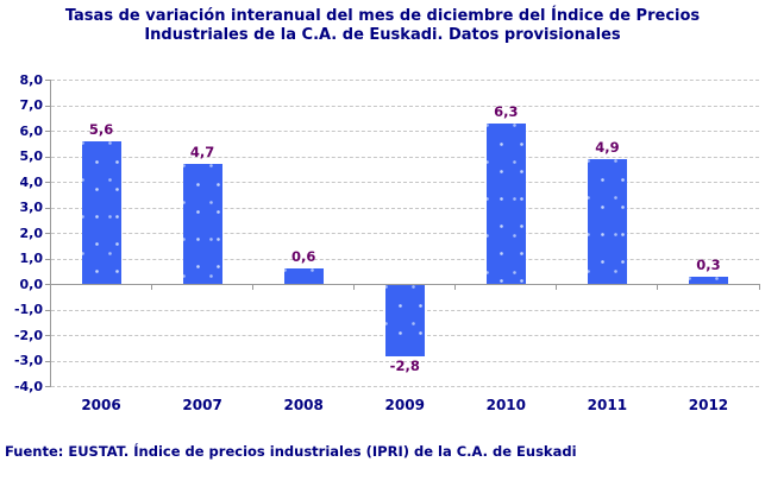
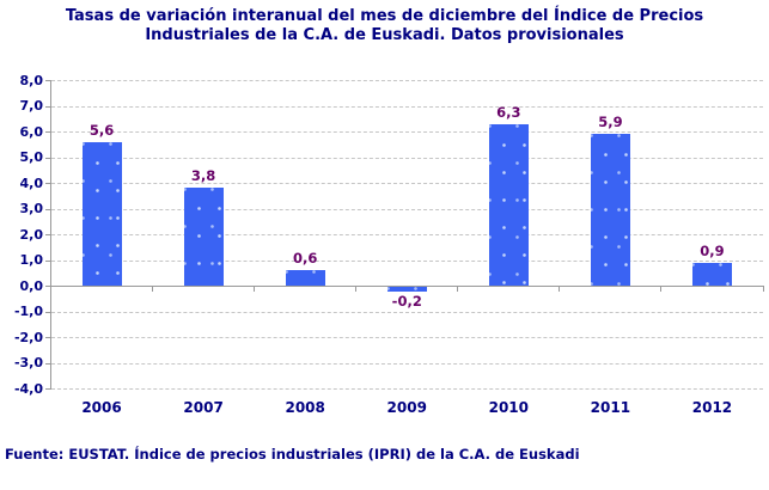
2007: 4,7 -> 3,8
2009: -2,8 -> -0,2
2011: 4,9 -> 5,9
2012: 0,3 -> 0,9
